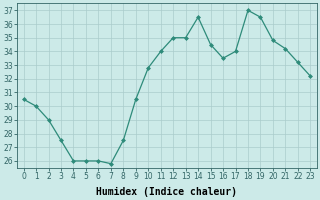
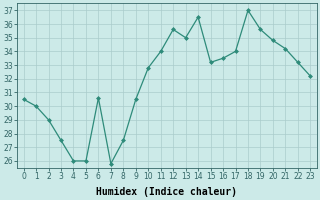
6: 26.0 -> 30.6
12: 35.0 -> 35.6
15: 34.5 -> 33.2
19: 36.5 -> 35.6
